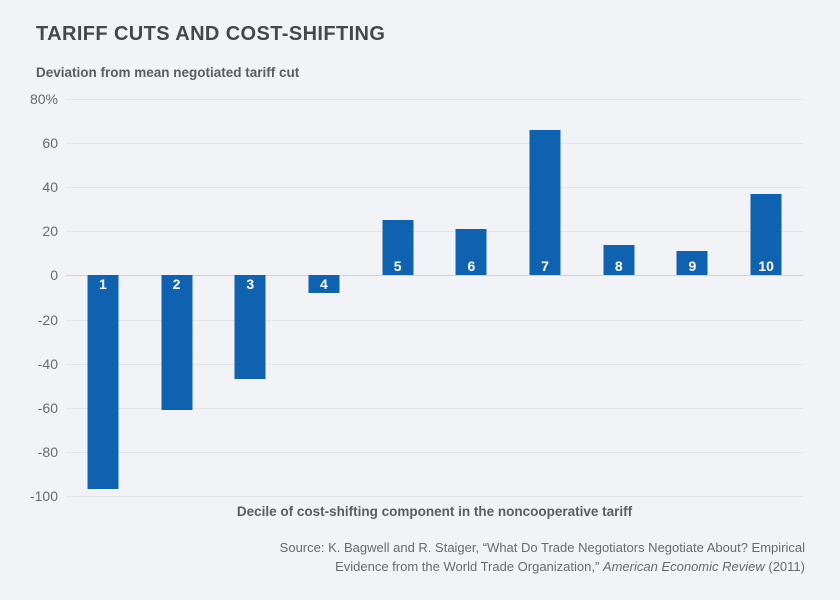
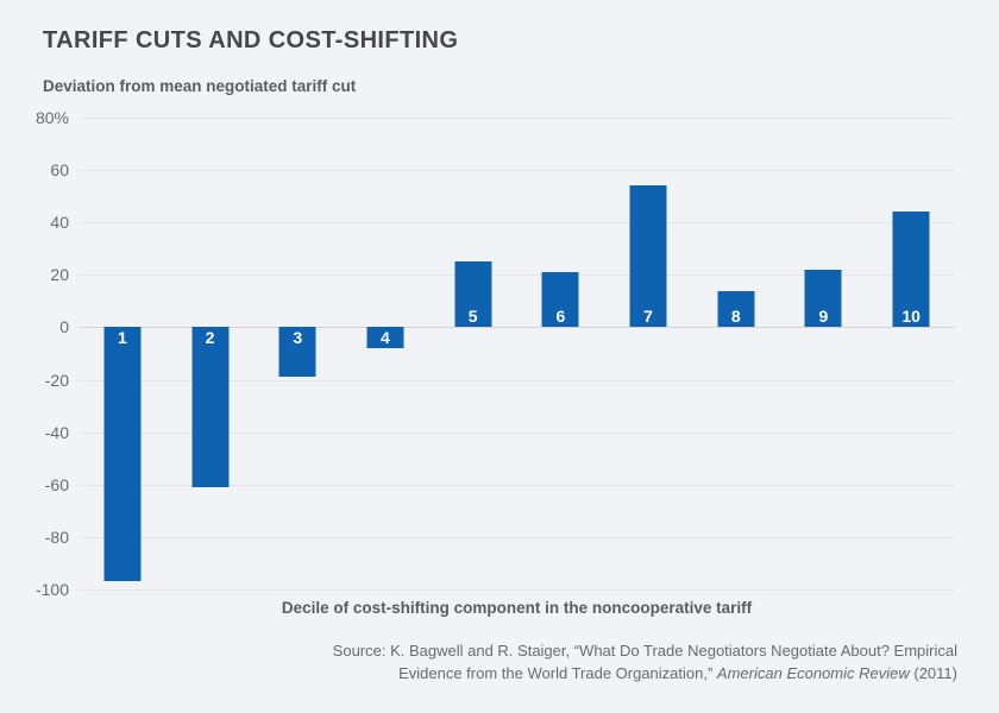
3: -47% -> -19%
7: 66% -> 54%
9: 11% -> 22%
10: 37% -> 44%
